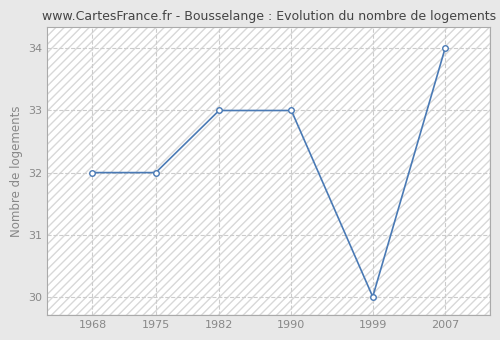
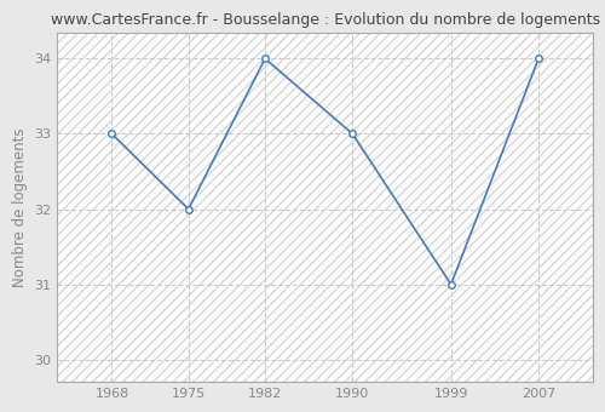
1968: 32 -> 33
1982: 33 -> 34
1999: 30 -> 31
